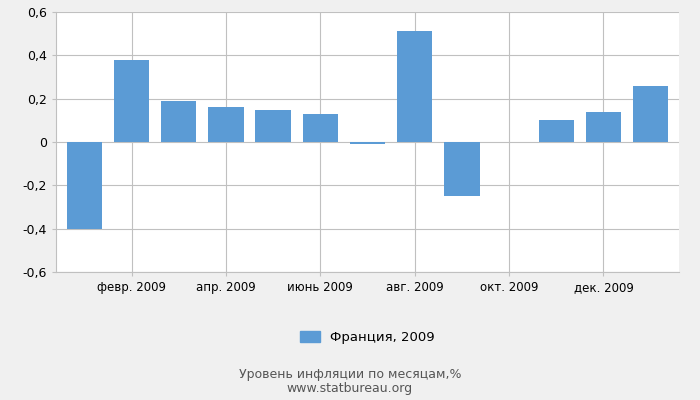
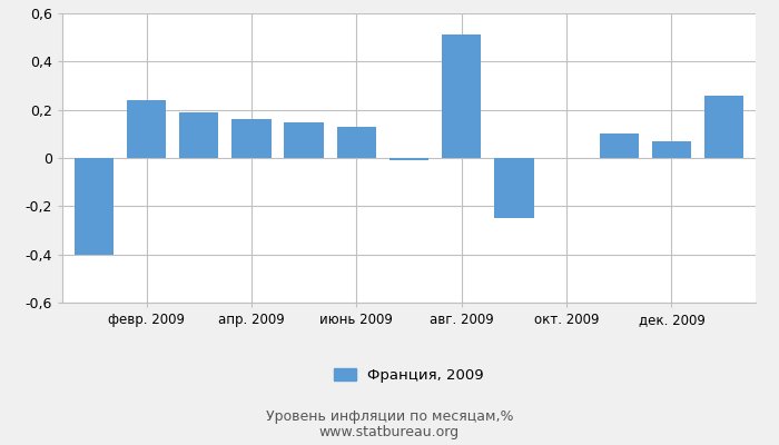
февр. 2009: 0,38 -> 0,24
дек. 2009: 0,14 -> 0,07
